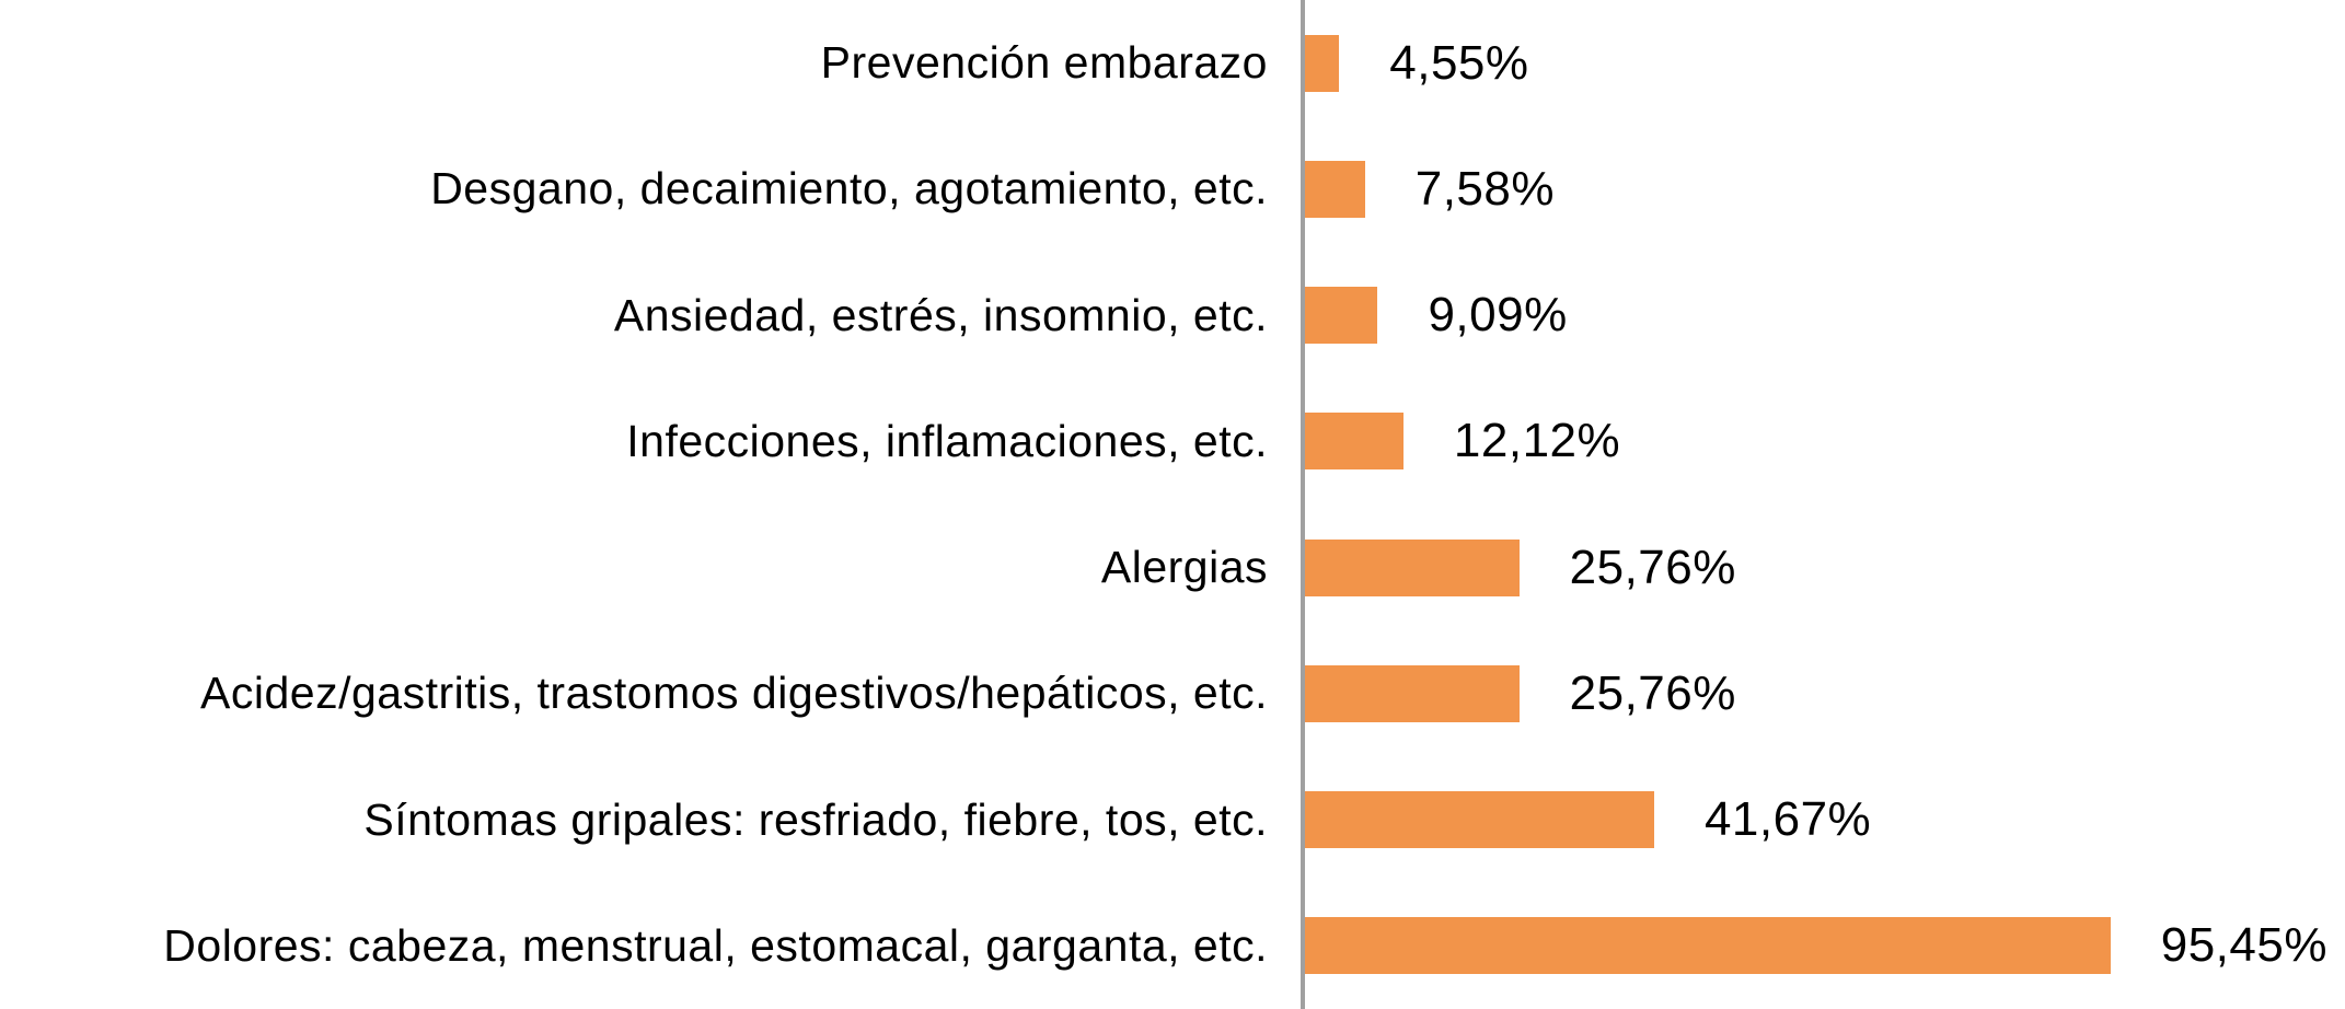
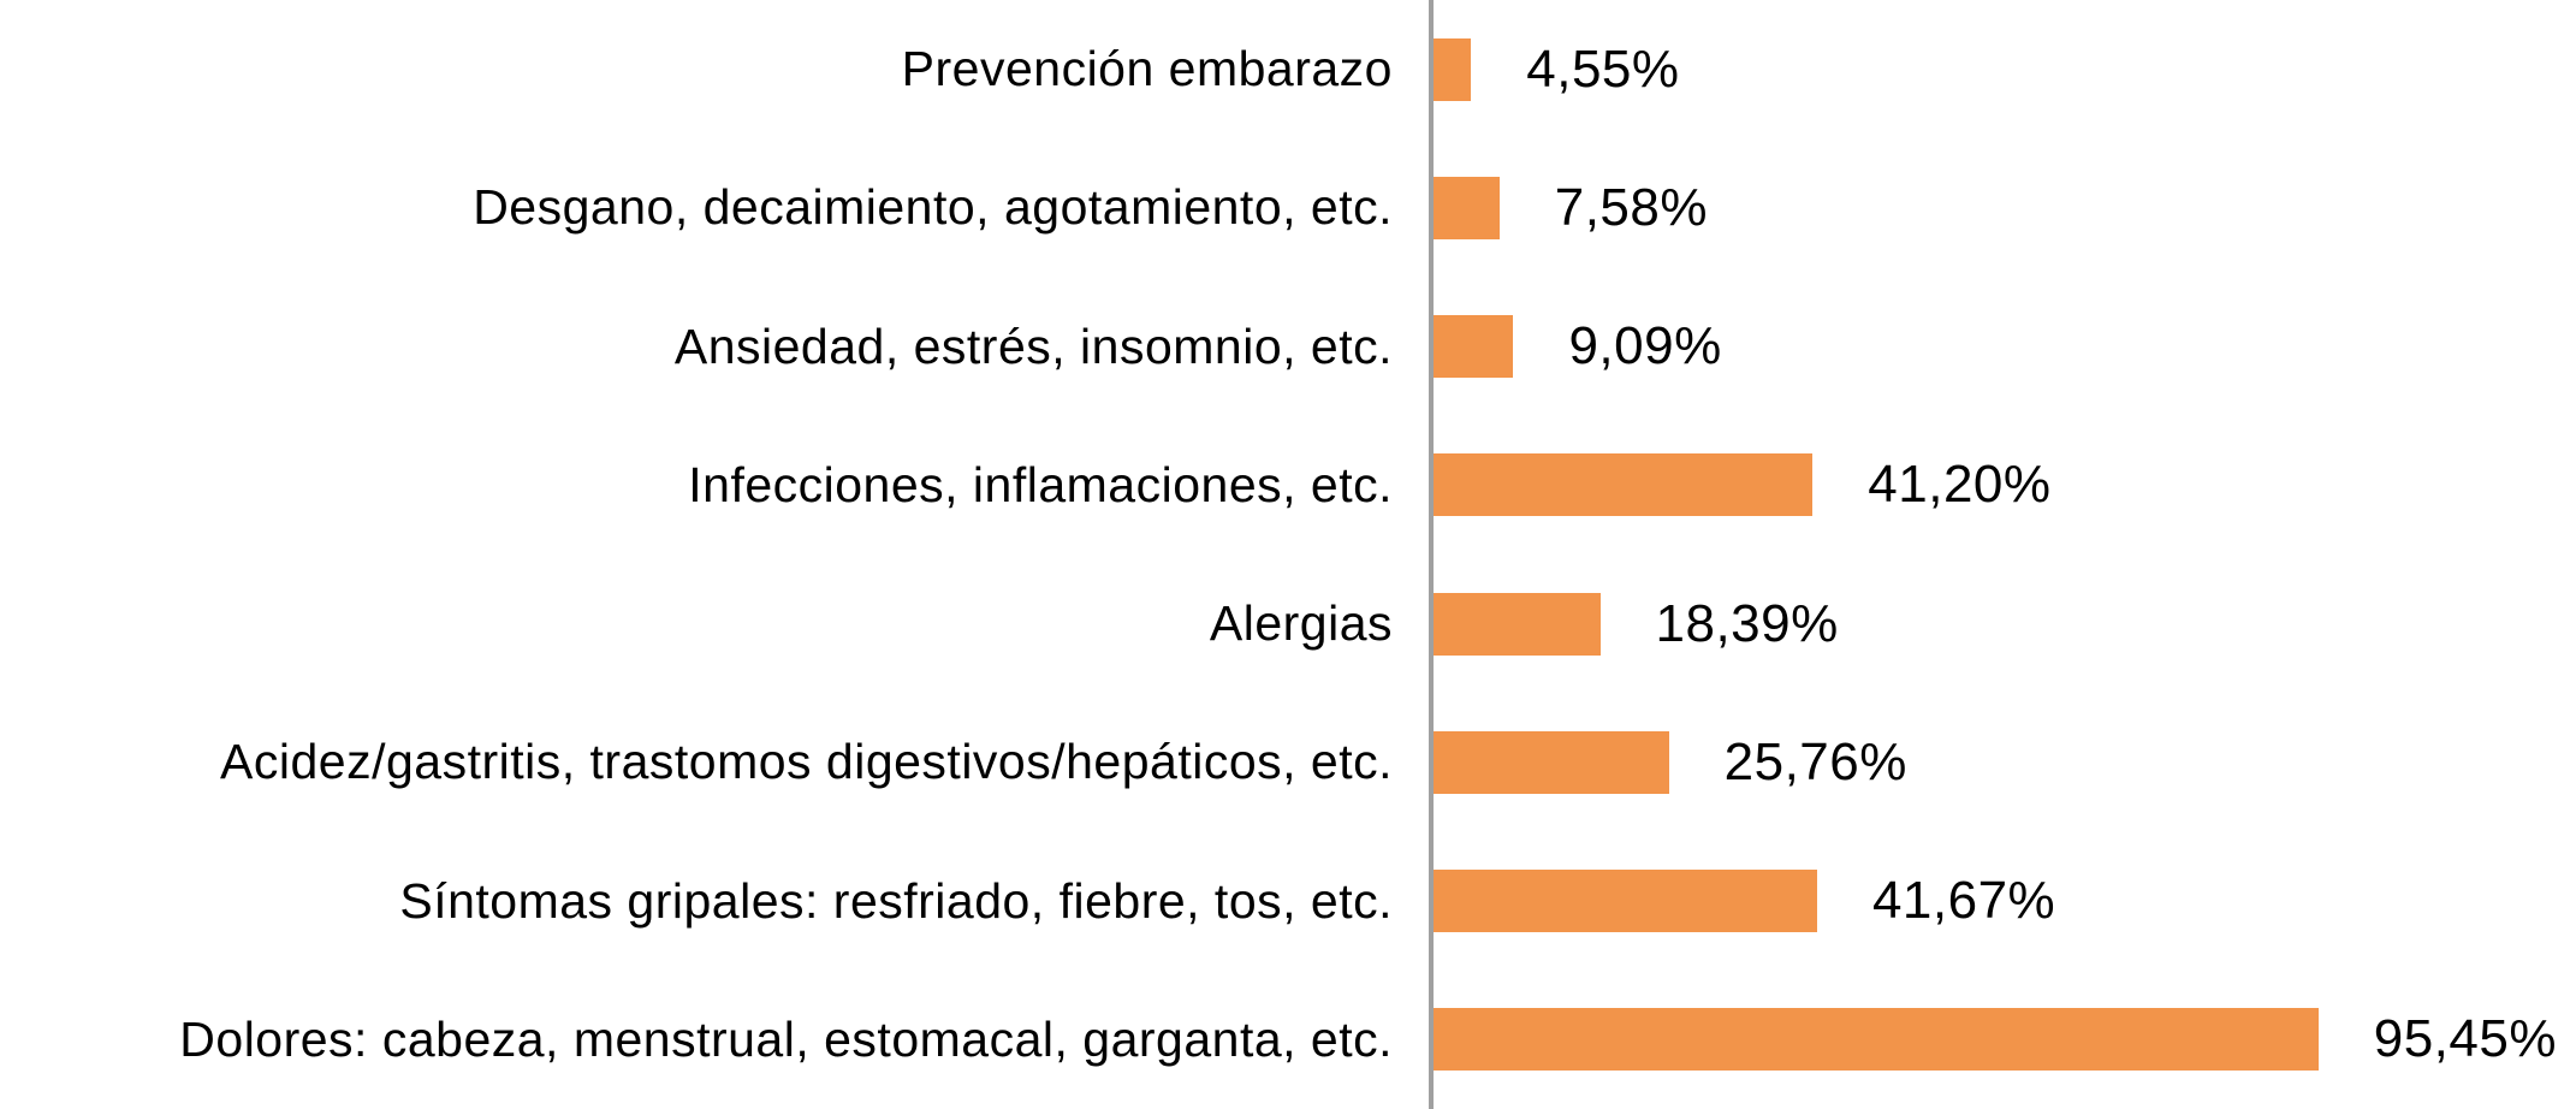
Infecciones, inflamaciones, etc.: 12,12% -> 41,20%
Alergias: 25,76% -> 18,39%
